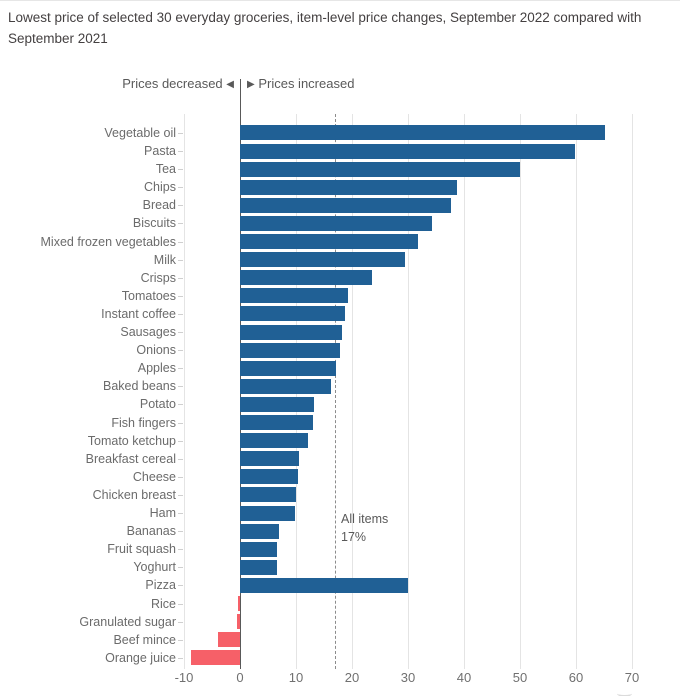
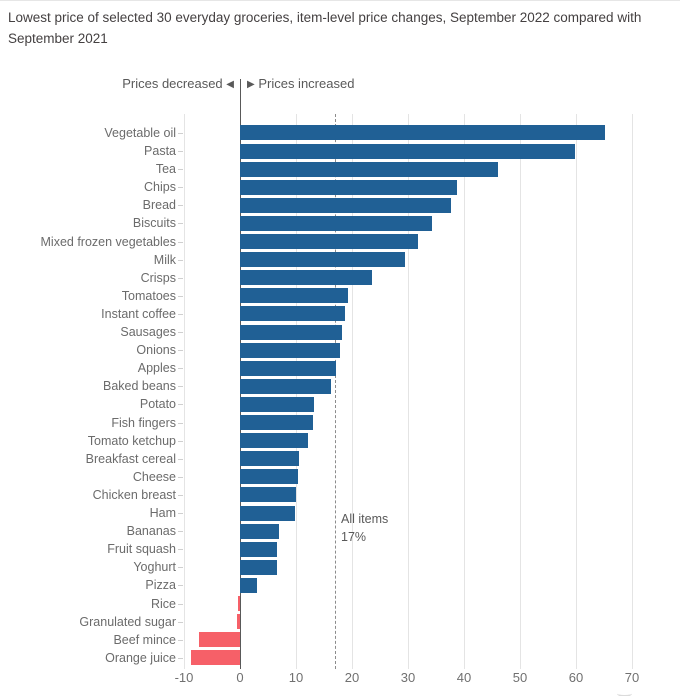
Tea: 50 -> 46
Pizza: 30 -> 3
Beef mince: -4 -> -7
